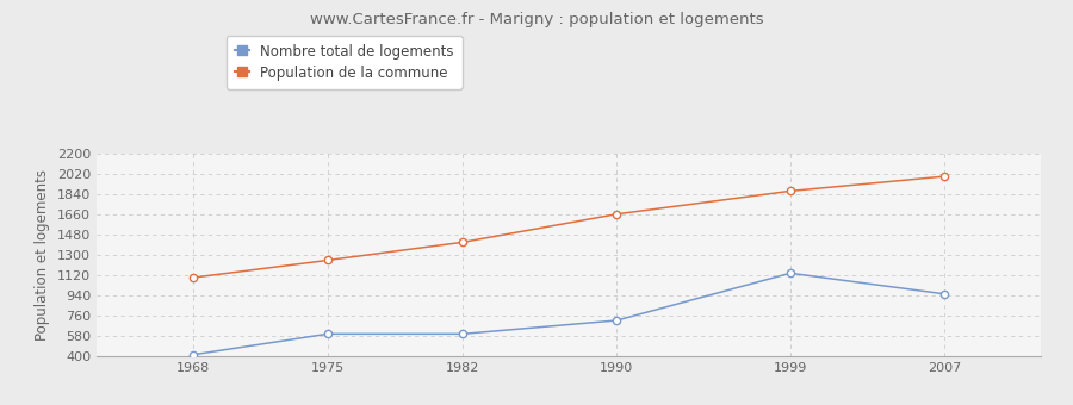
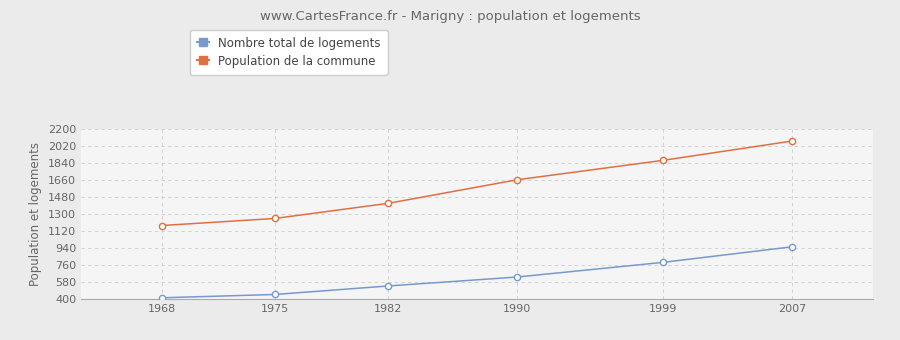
Population de la commune/1968: 1100 -> 1180
Nombre total de logements/1975: 600 -> 450
Nombre total de logements/1982: 600 -> 540
Nombre total de logements/1990: 720 -> 640
Nombre total de logements/1999: 1140 -> 790
Population de la commune/2007: 2000 -> 2080
